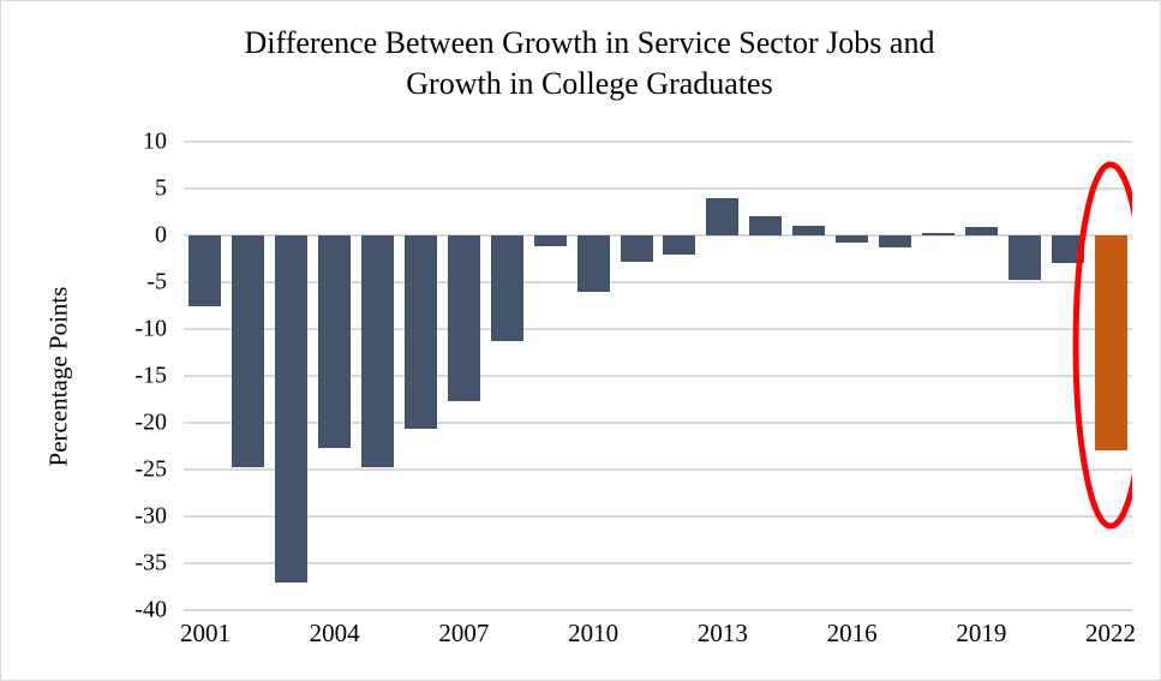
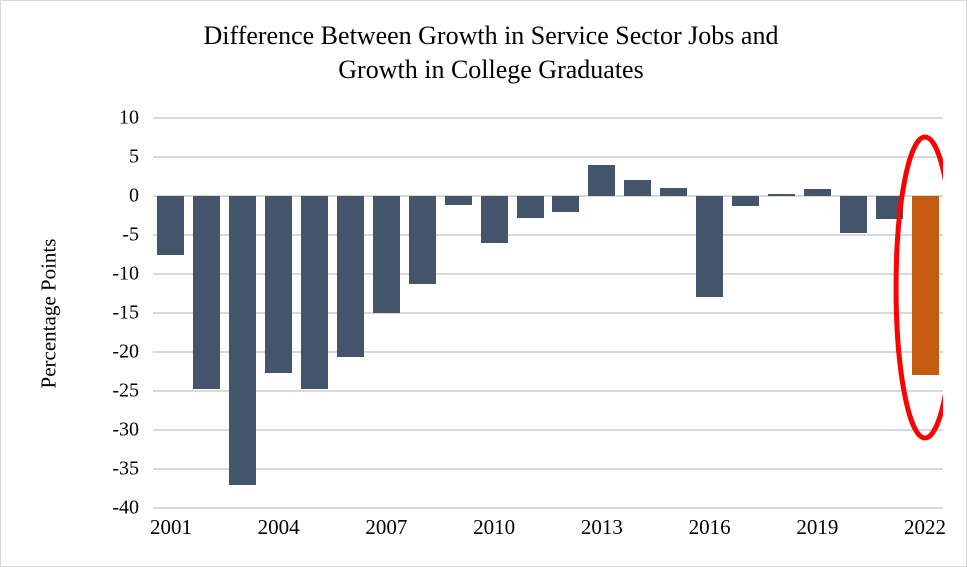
2007: -18 -> -15
2016: -1 -> -13
